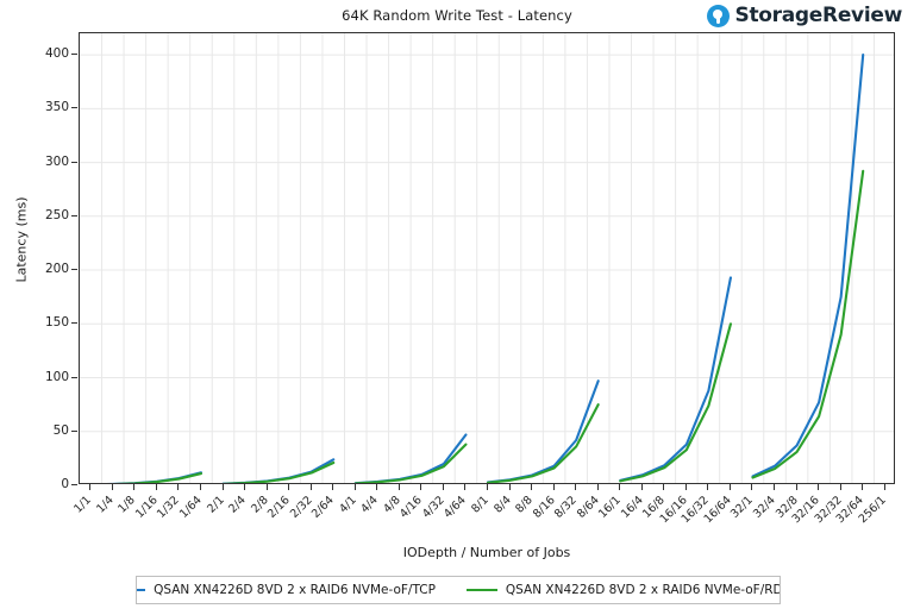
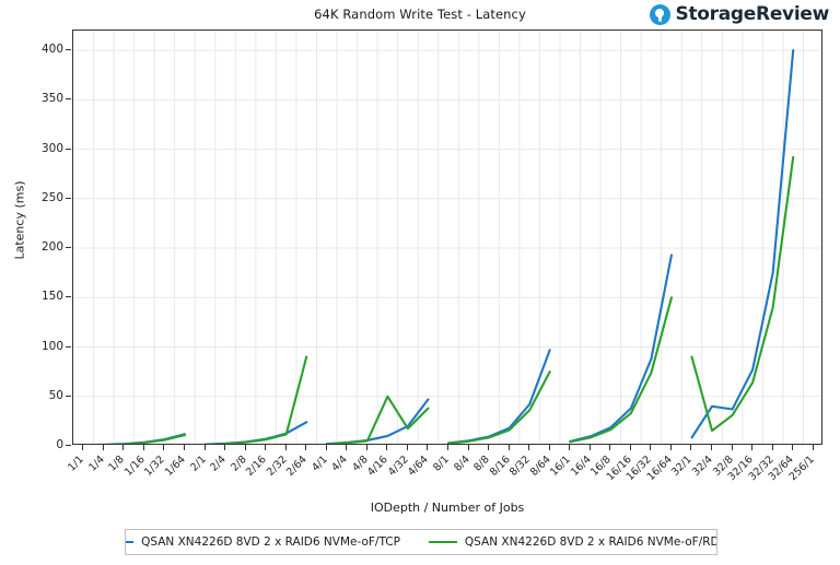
QSAN XN4226D 8VD 2 x RAID6 NVMe-oF/RDMA/2/64: 20 -> 90
QSAN XN4226D 8VD 2 x RAID6 NVMe-oF/RDMA/4/16: 10 -> 50
QSAN XN4226D 8VD 2 x RAID6 NVMe-oF/RDMA/32/1: 10 -> 90
QSAN XN4226D 8VD 2 x RAID6 NVMe-oF/TCP/32/4: 20 -> 40
